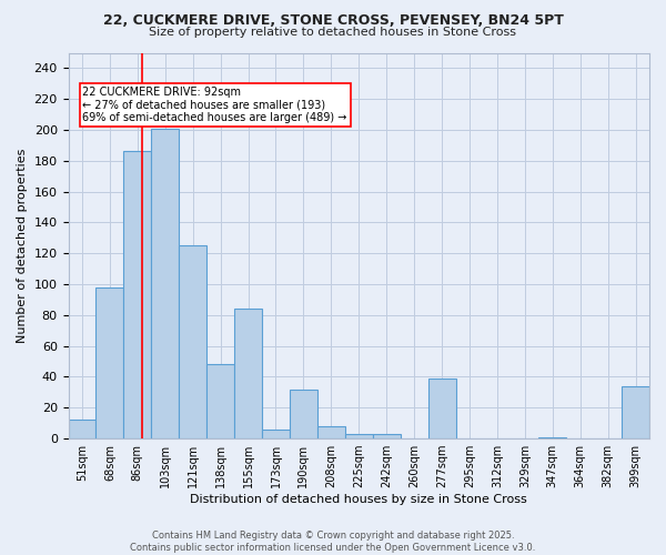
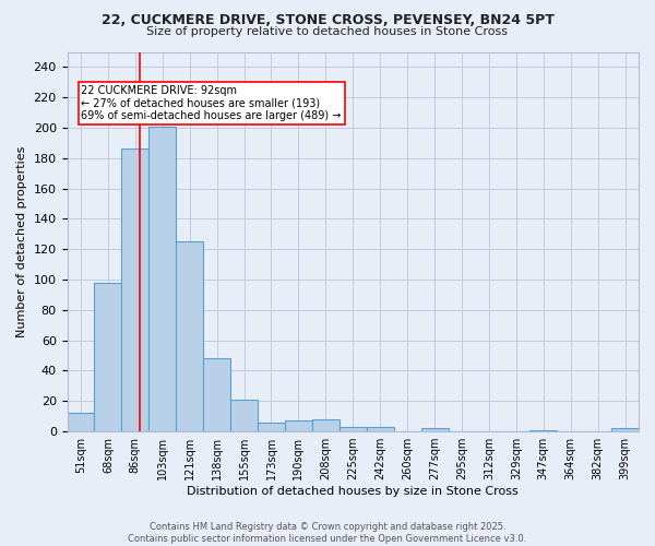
155sqm: 84 -> 21
190sqm: 32 -> 7
277sqm: 39 -> 2
399sqm: 34 -> 2
